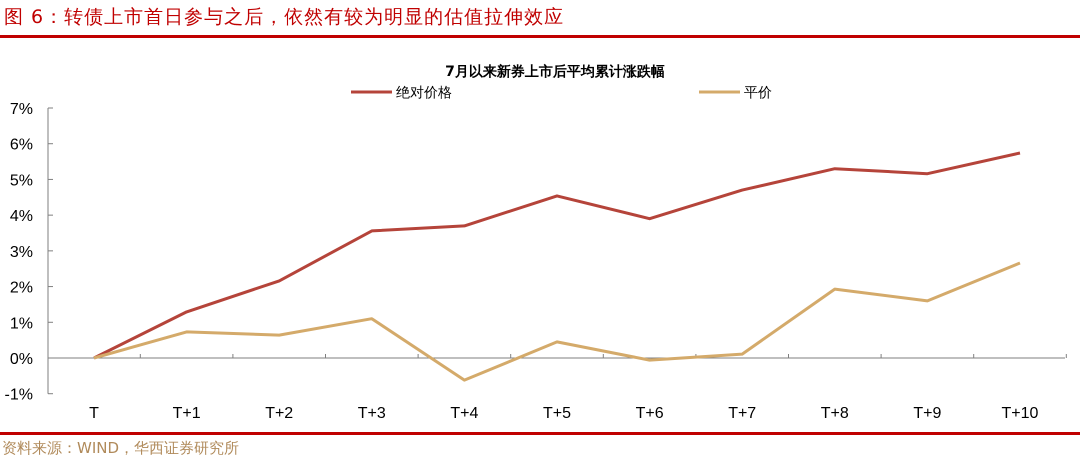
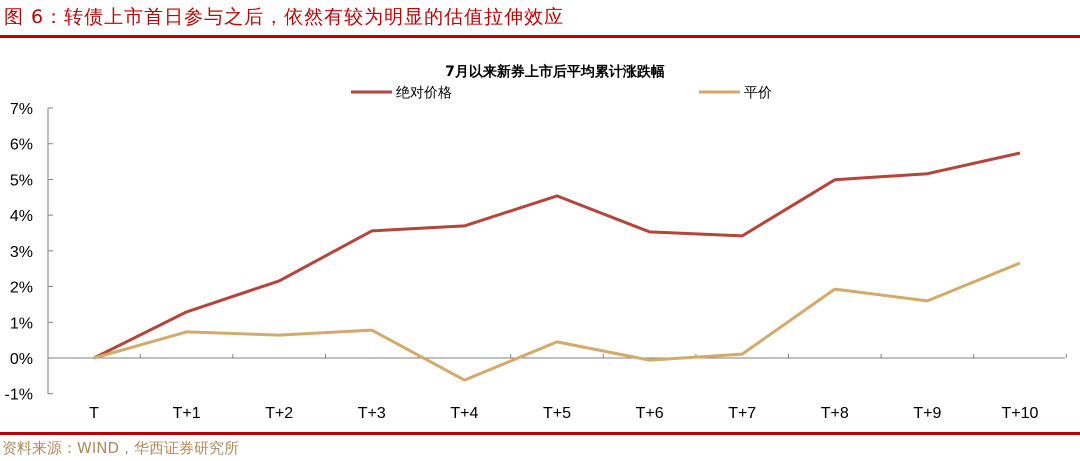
平价/T+3: 1.1% -> 0.8%
绝对价格/T+6: 3.9% -> 3.5%
绝对价格/T+7: 4.7% -> 3.4%
绝对价格/T+8: 5.3% -> 5.0%
